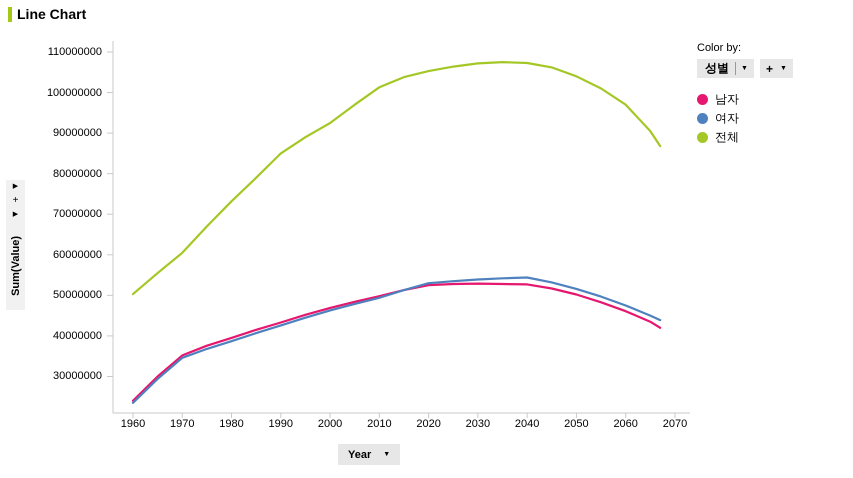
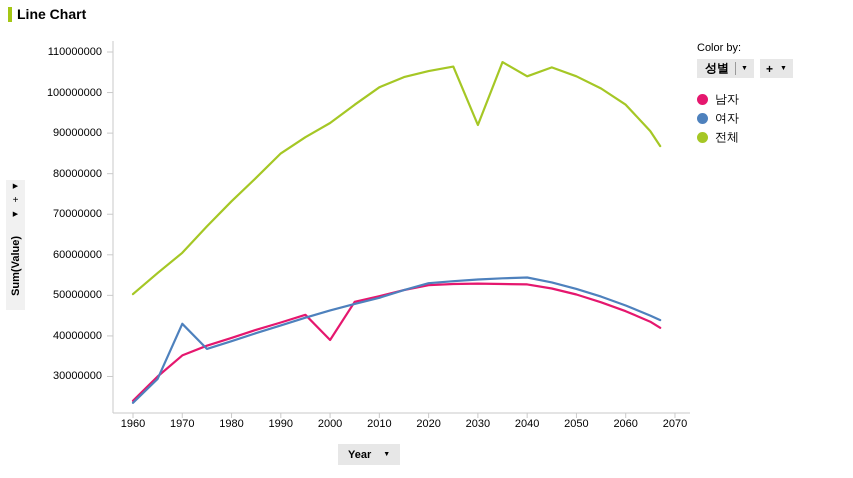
여자/1970: 35000000 -> 43000000
남자/2000: 47000000 -> 39000000
전체/2030: 107000000 -> 92000000
전체/2040: 107000000 -> 104000000
